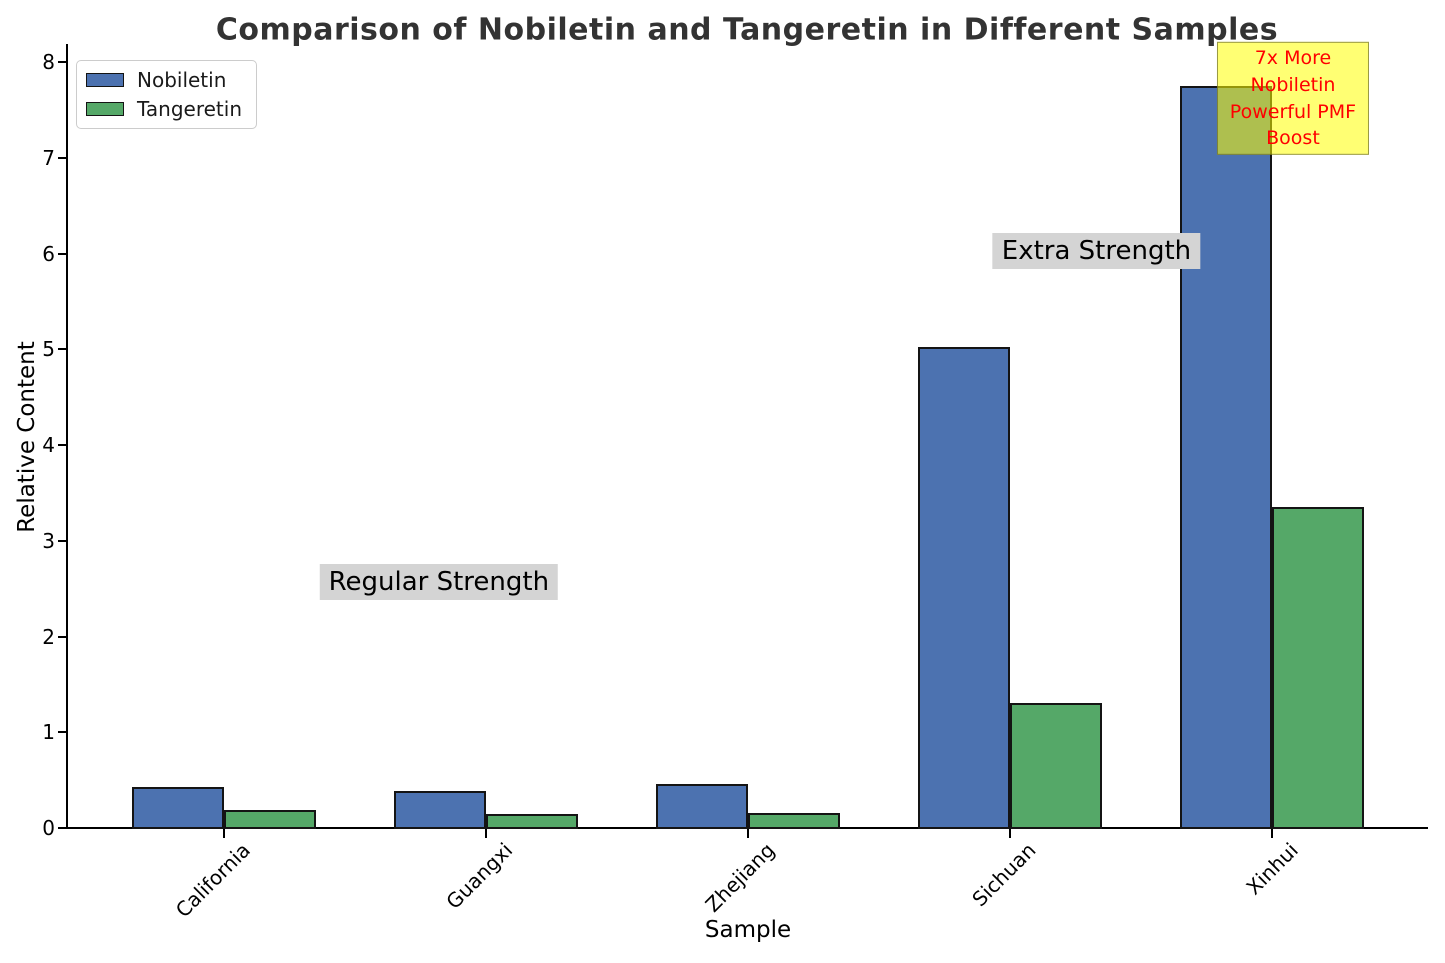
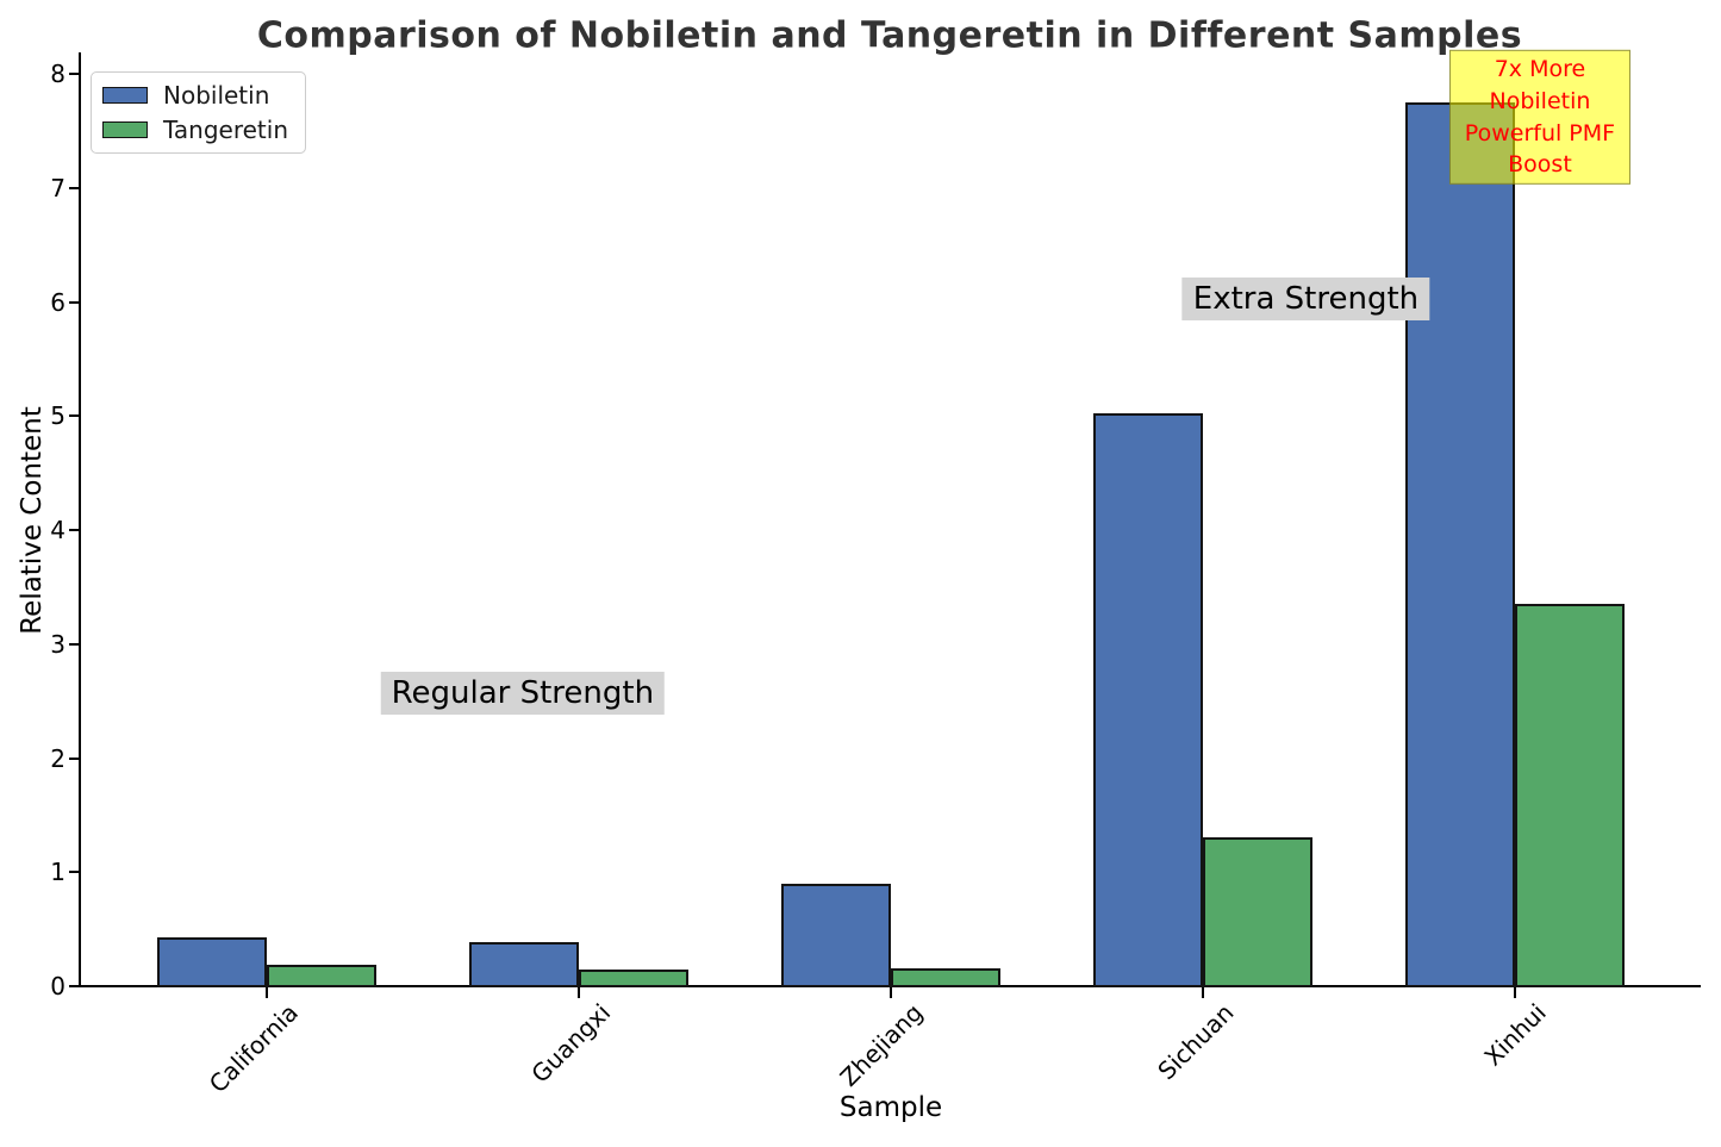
Nobiletin/Zhejiang: 0.5 -> 0.9
